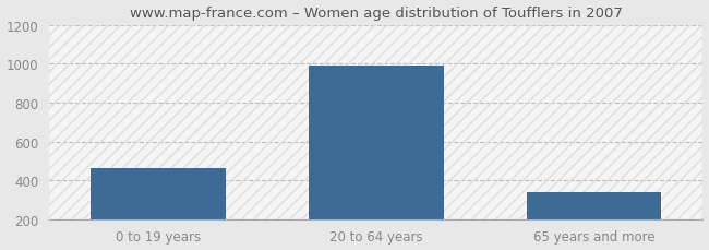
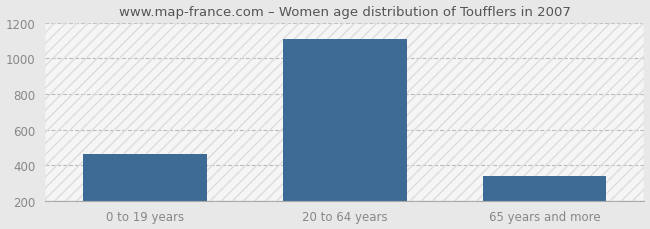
20 to 64 years: 990 -> 1110
